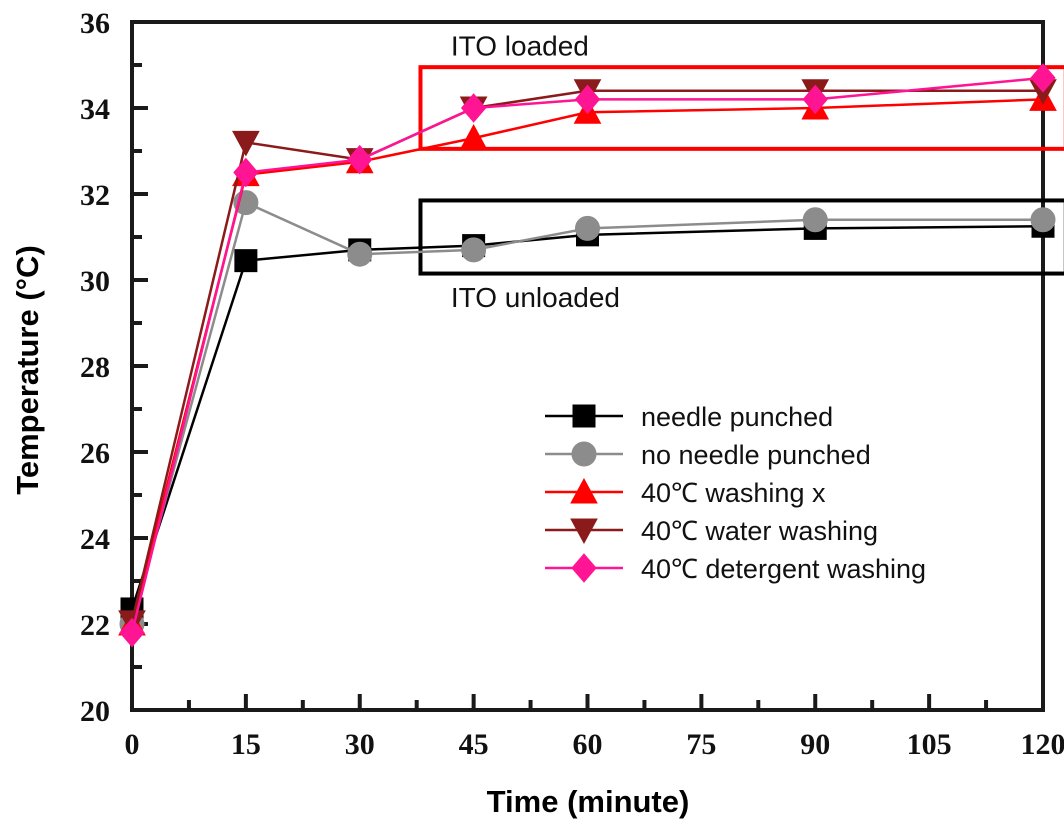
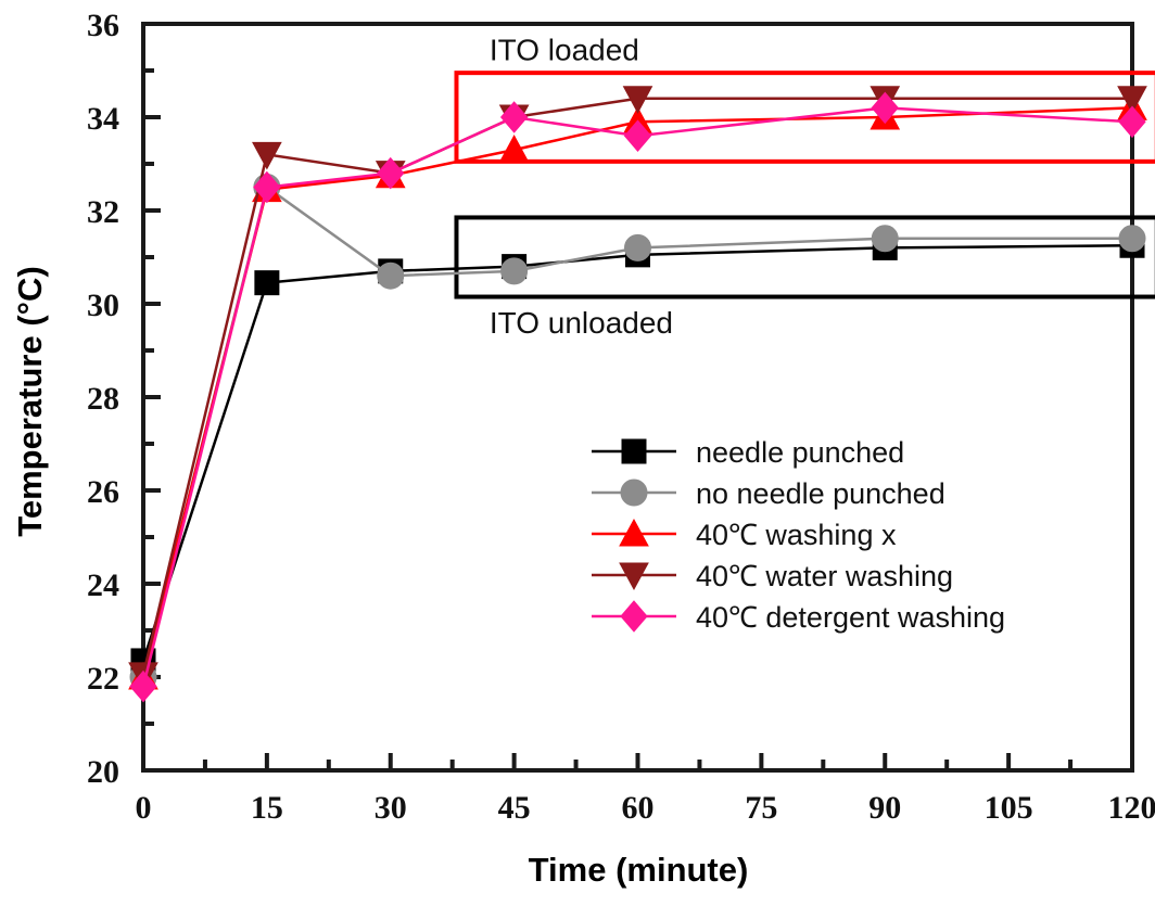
no needle punched/15: 31.8 -> 32.5
40℃ detergent washing/60: 34.2 -> 33.6
40℃ detergent washing/120: 34.7 -> 33.9
